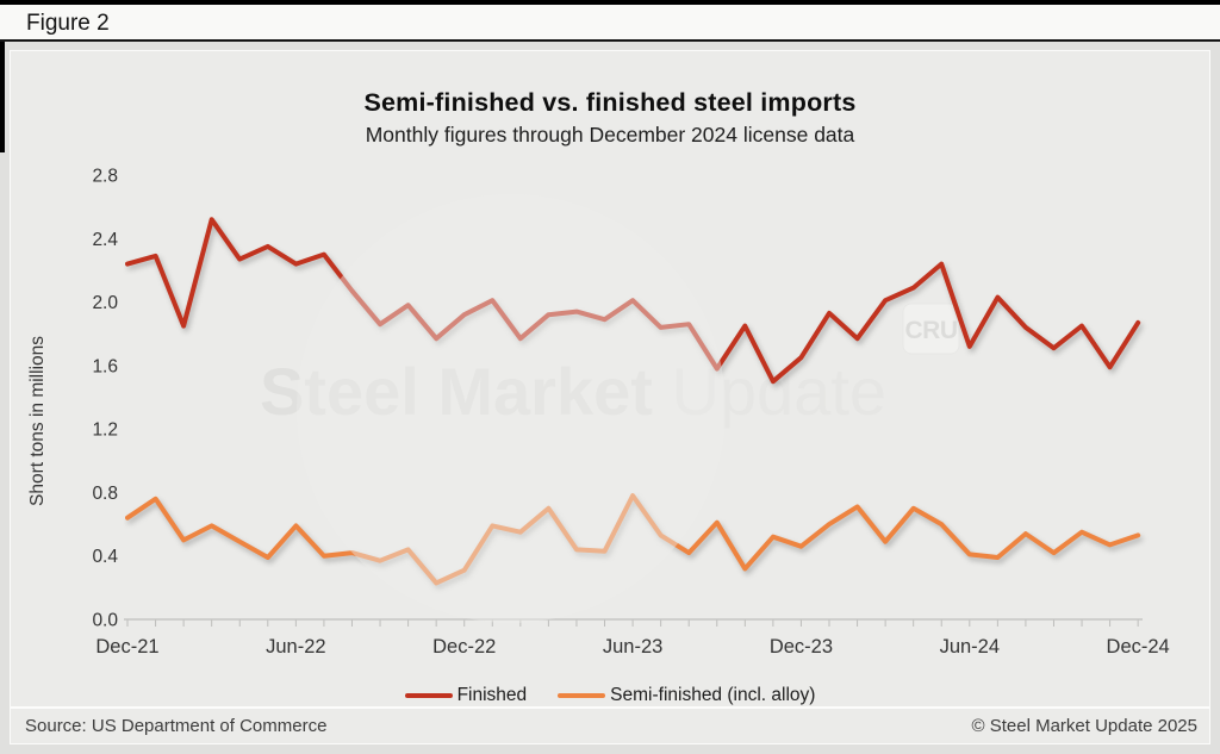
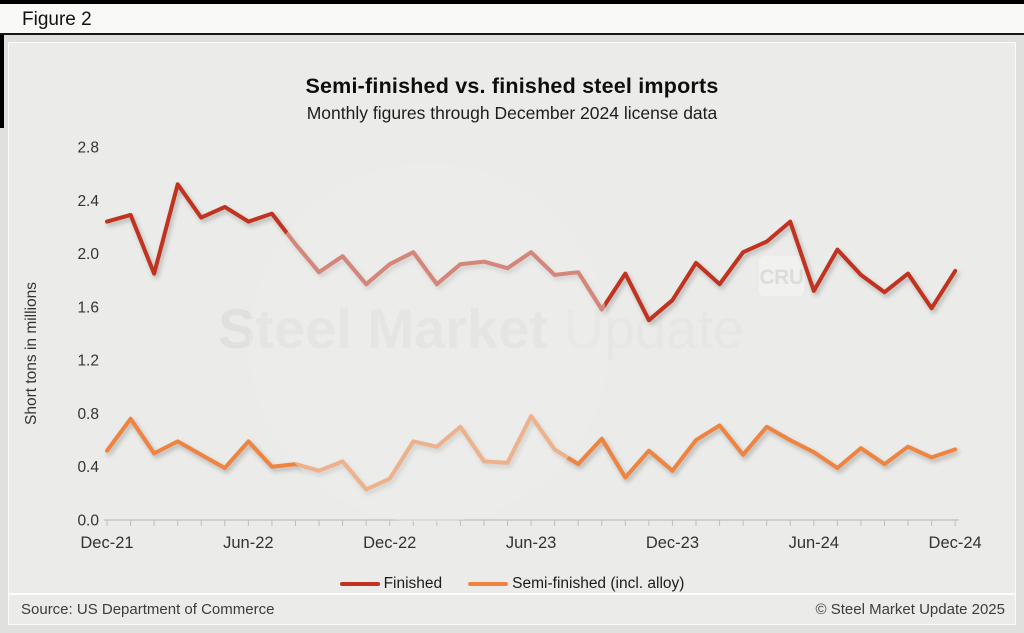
Semi-finished (incl. alloy)/Dec-21: 0.64 -> 0.52
Semi-finished (incl. alloy)/Dec-23: 0.46 -> 0.37
Semi-finished (incl. alloy)/Jun-24: 0.41 -> 0.51
